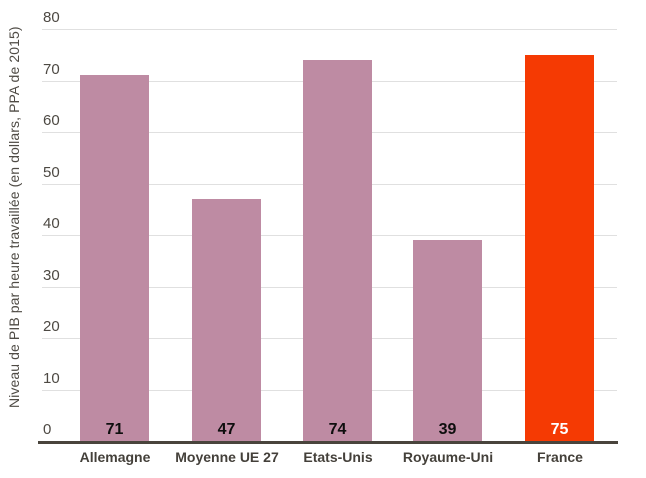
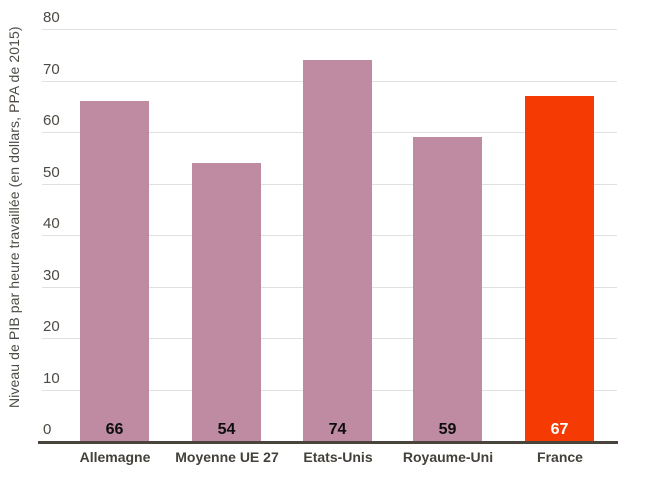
Allemagne: 71 -> 66
Moyenne UE 27: 47 -> 54
Royaume-Uni: 39 -> 59
France: 75 -> 67
